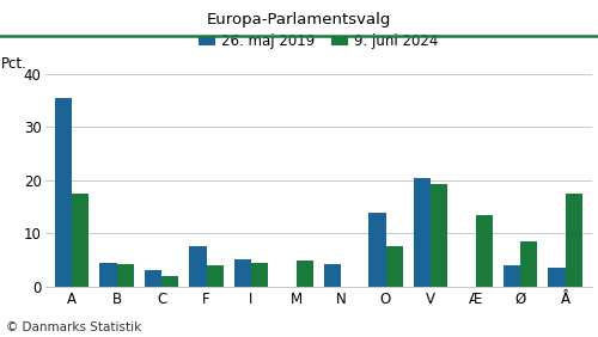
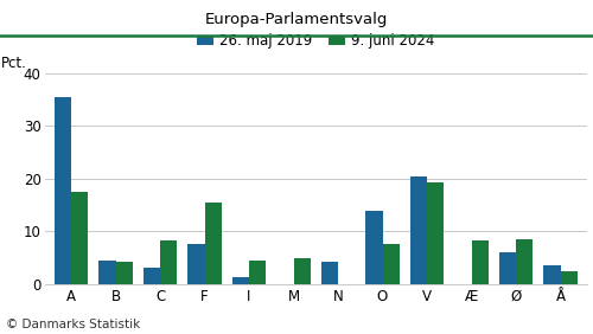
9. juni 2024/C: 2.0 -> 8.2
9. juni 2024/F: 4.0 -> 15.5
26. maj 2019/I: 5.0 -> 1.2
9. juni 2024/Æ: 13.5 -> 8.3
26. maj 2019/Ø: 4.0 -> 6.0
9. juni 2024/Å: 17.5 -> 2.3
